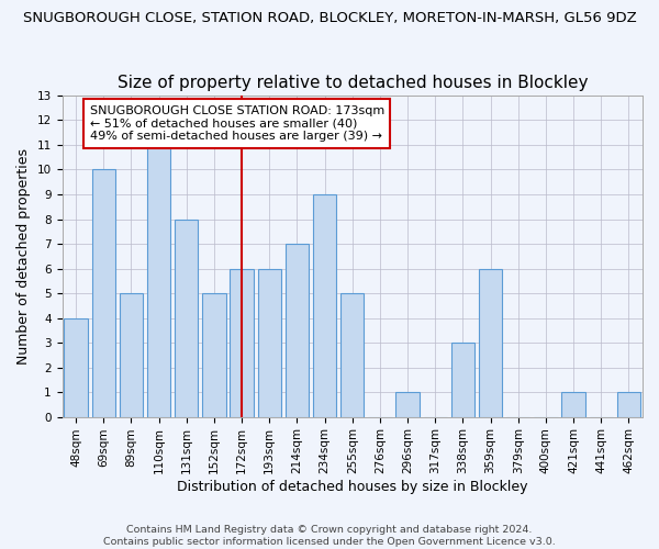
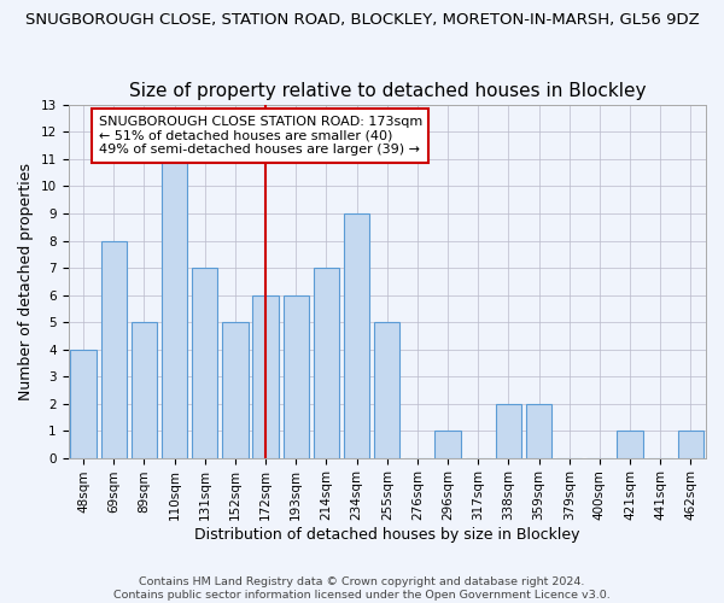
69sqm: 10 -> 8
131sqm: 8 -> 7
338sqm: 3 -> 2
359sqm: 6 -> 2
